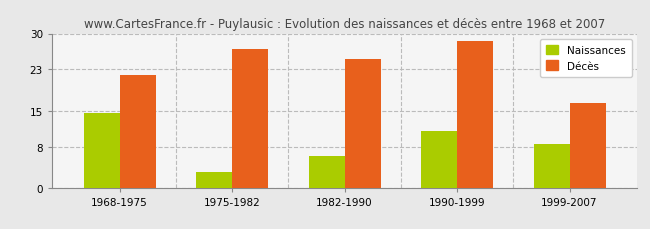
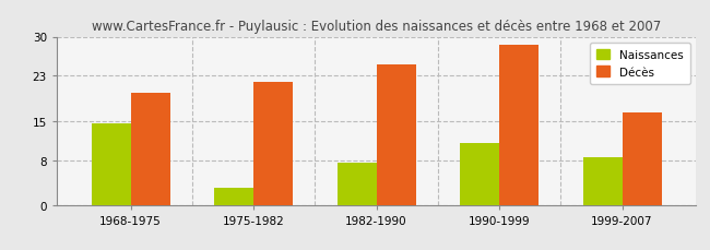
Décès/1968-1975: 22.0 -> 20.0
Décès/1975-1982: 27.0 -> 22.0
Naissances/1982-1990: 6.2 -> 7.5
